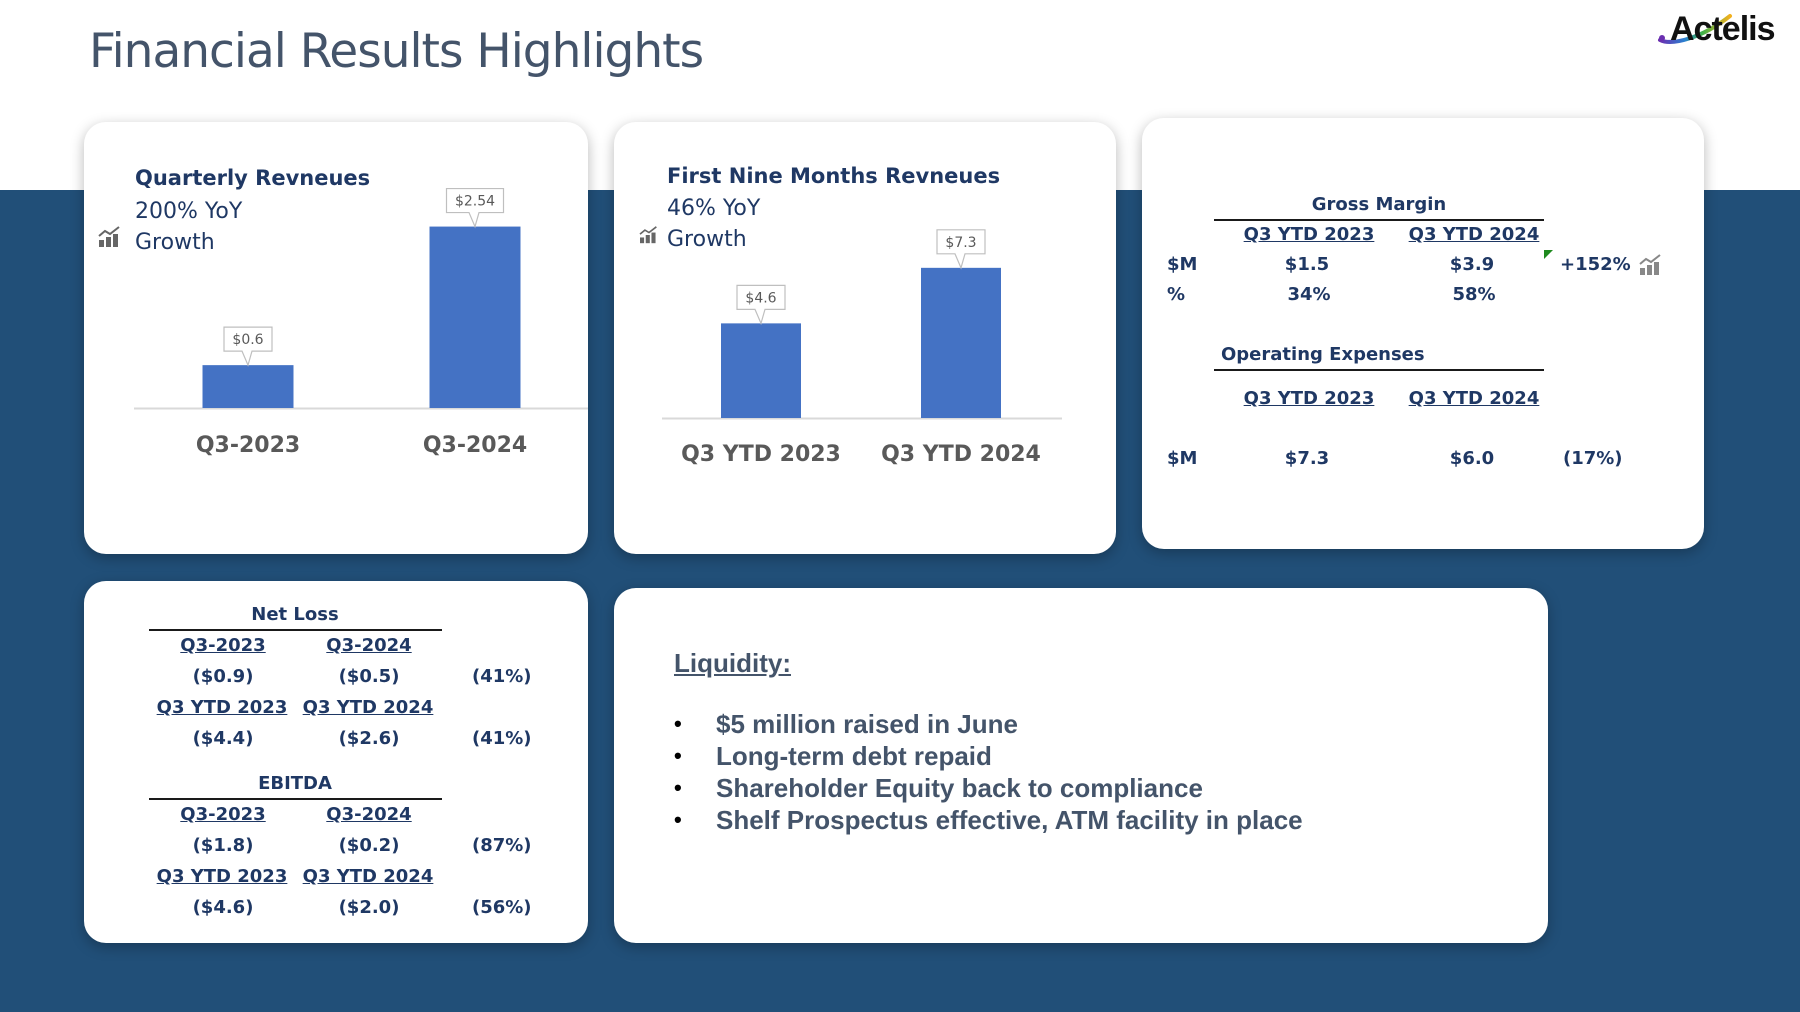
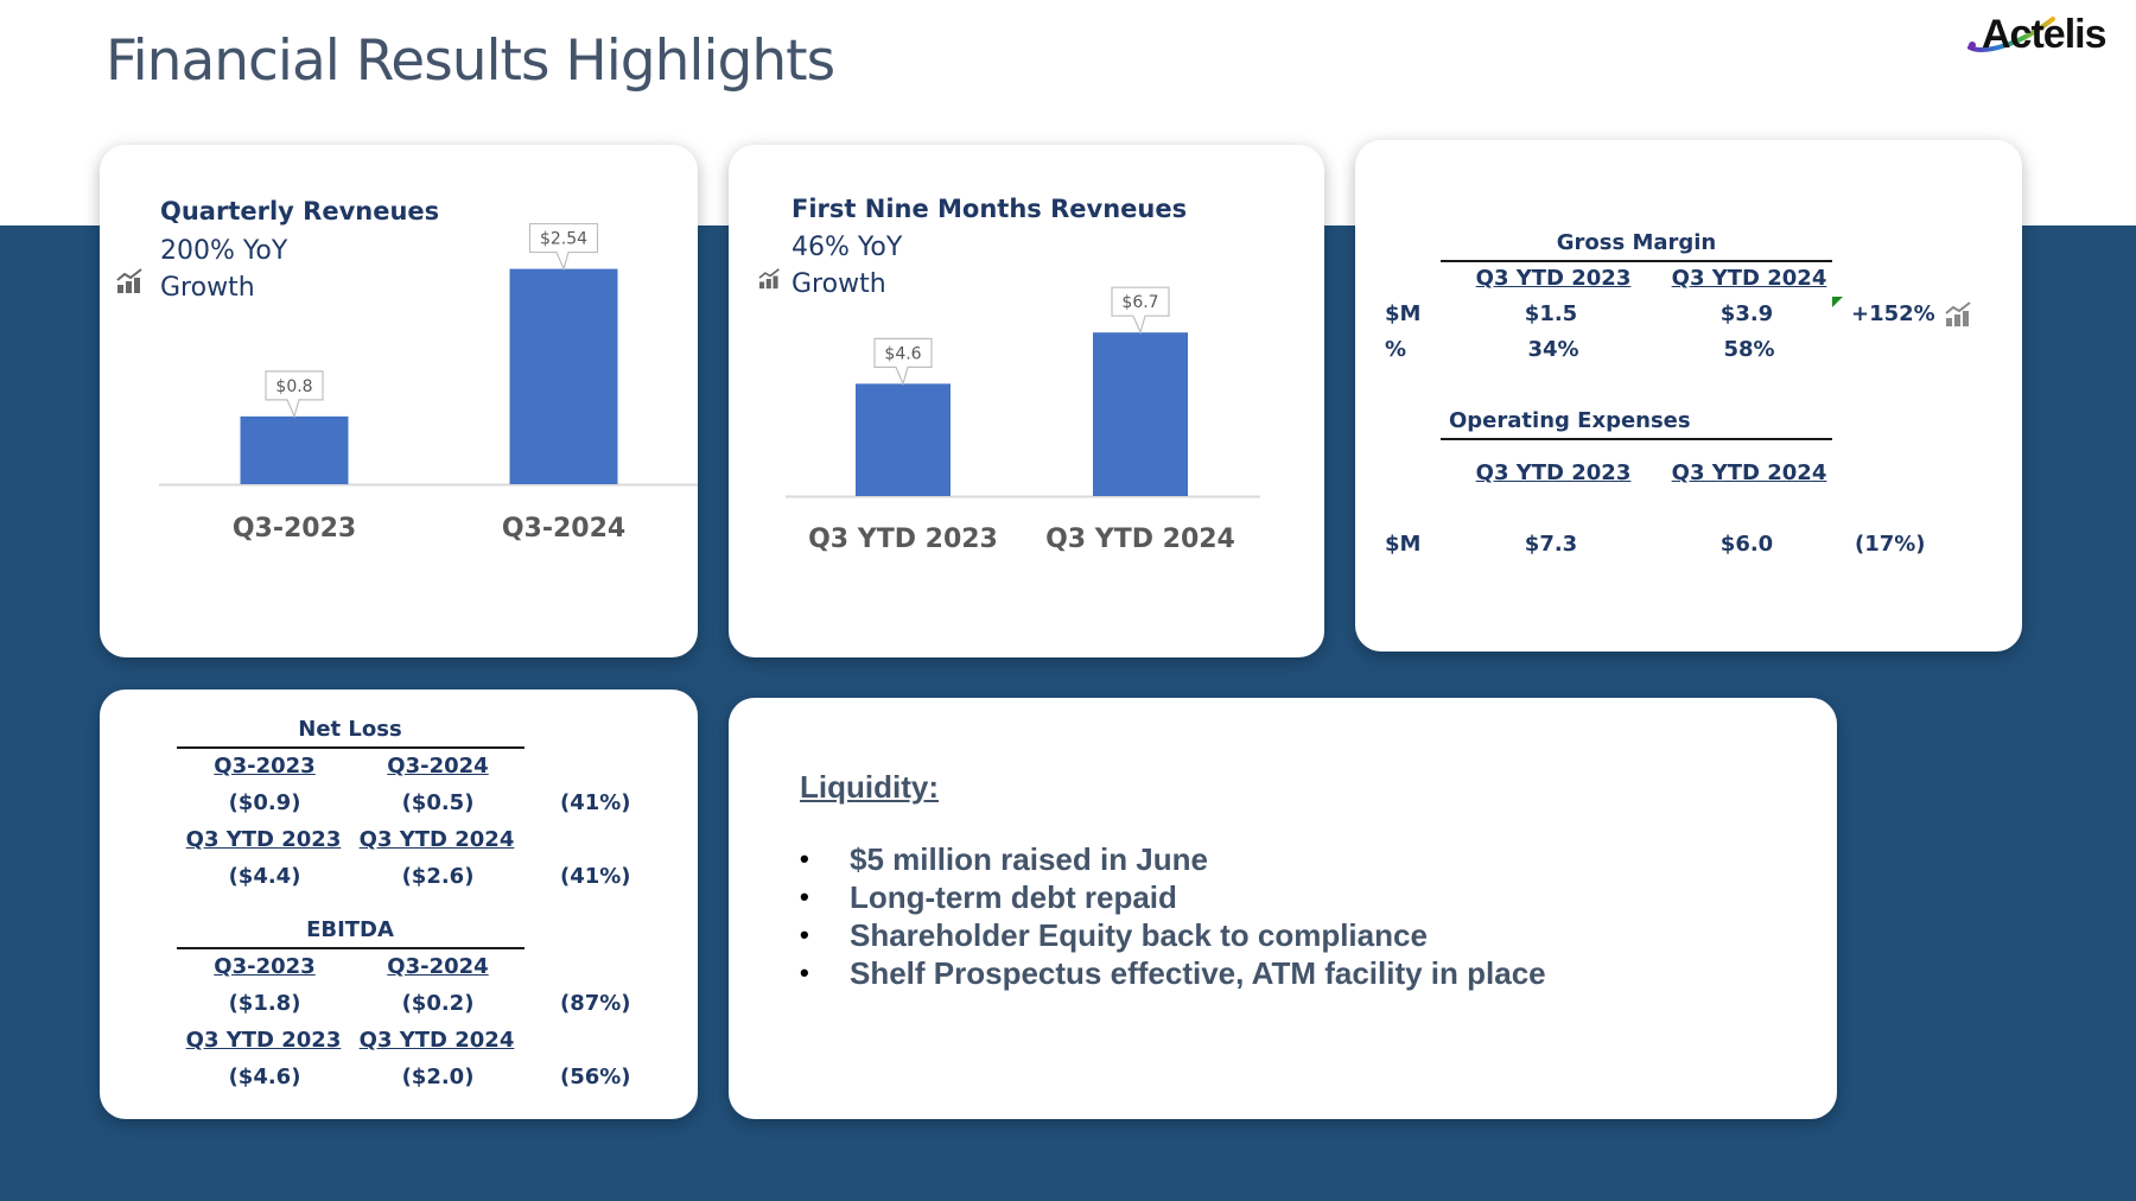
Quarterly Revneues/Q3-2023: $0.6 -> $0.8
First Nine Months Revneues/Q3 YTD 2024: $7.3 -> $6.7
